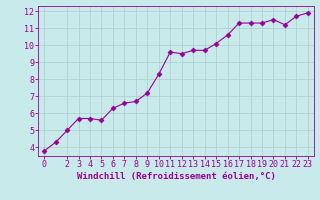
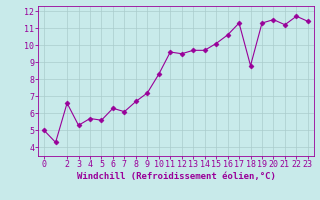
0: 3.8 -> 5.0
2: 5.0 -> 6.6
3: 5.7 -> 5.3
7: 6.6 -> 6.1
18: 11.3 -> 8.8
23: 11.9 -> 11.4
